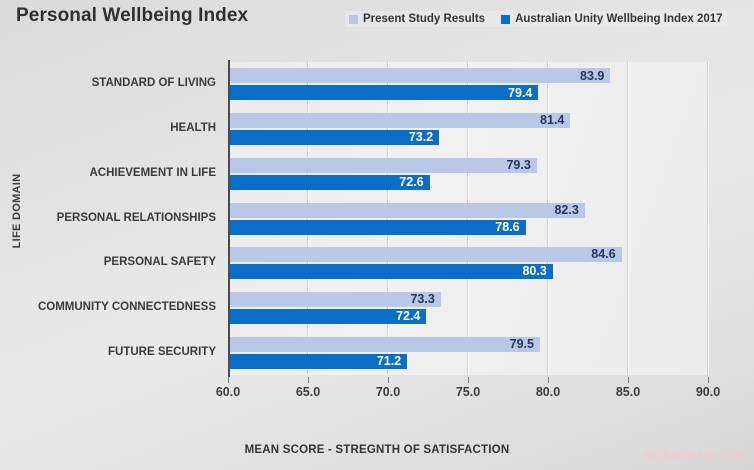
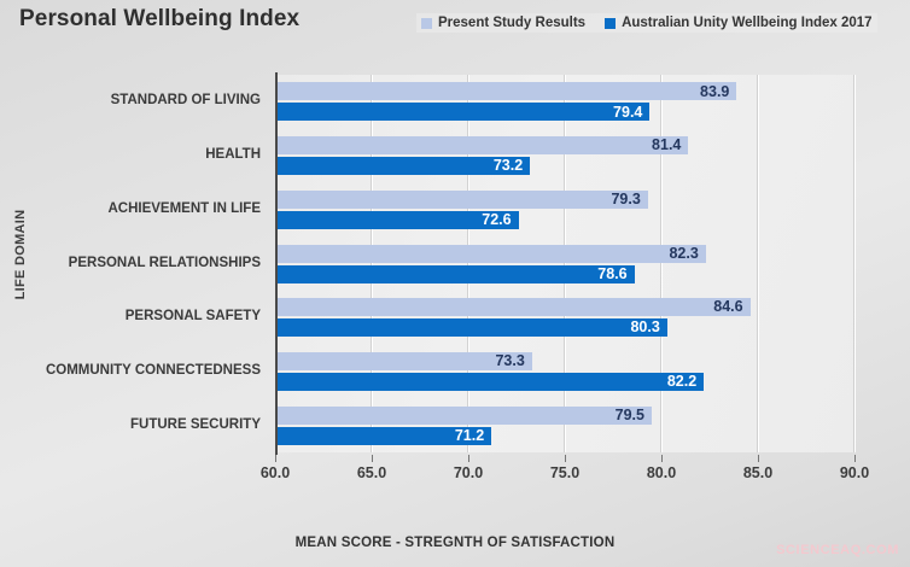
Australian Unity Wellbeing Index 2017/COMMUNITY CONNECTEDNESS: 72.4 -> 82.2
